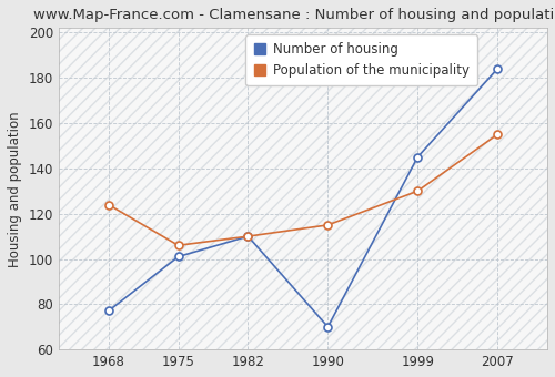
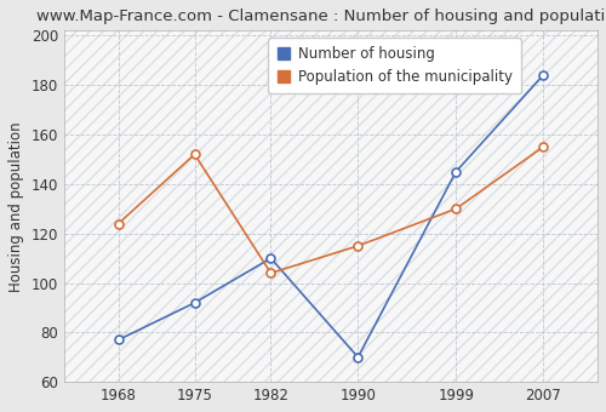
Number of housing/1975: 101 -> 92
Population of the municipality/1975: 106 -> 152
Population of the municipality/1982: 110 -> 104
